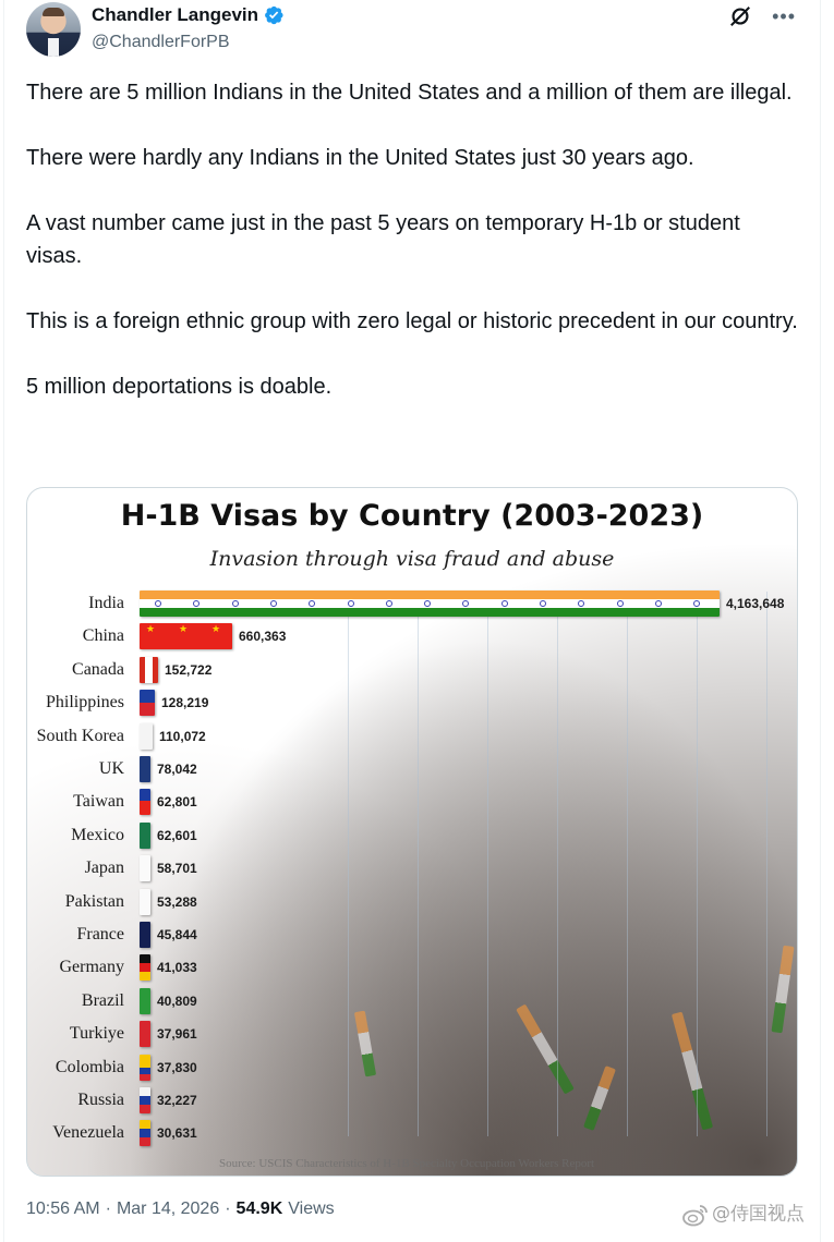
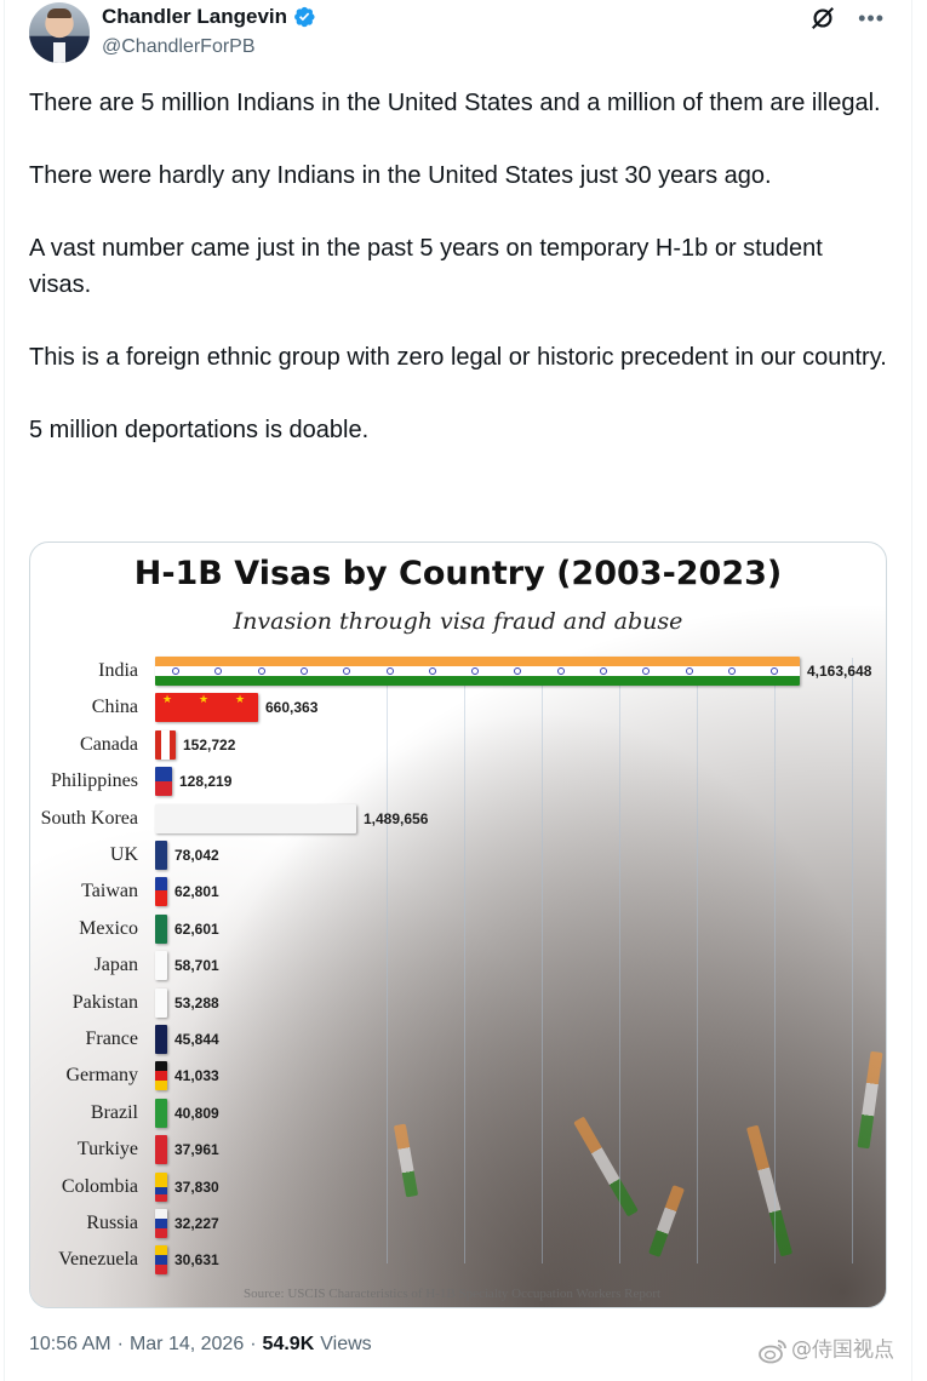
South Korea: 110,072 -> 1,489,656
